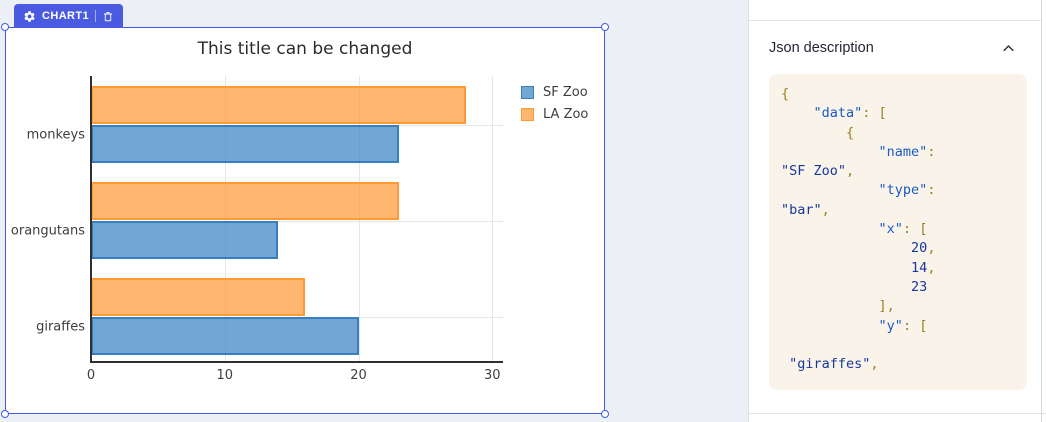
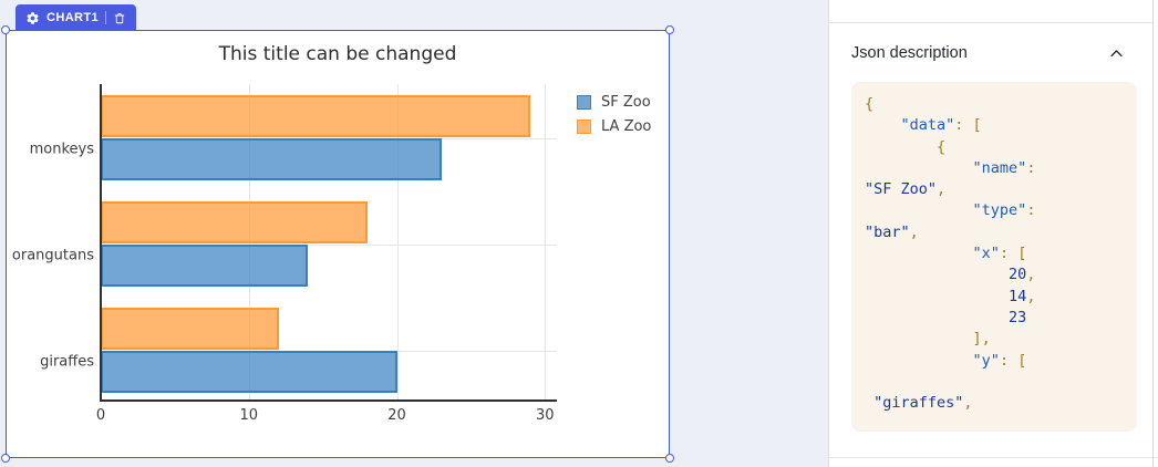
LA Zoo/monkeys: 28 -> 29
LA Zoo/orangutans: 23 -> 18
LA Zoo/giraffes: 16 -> 12
